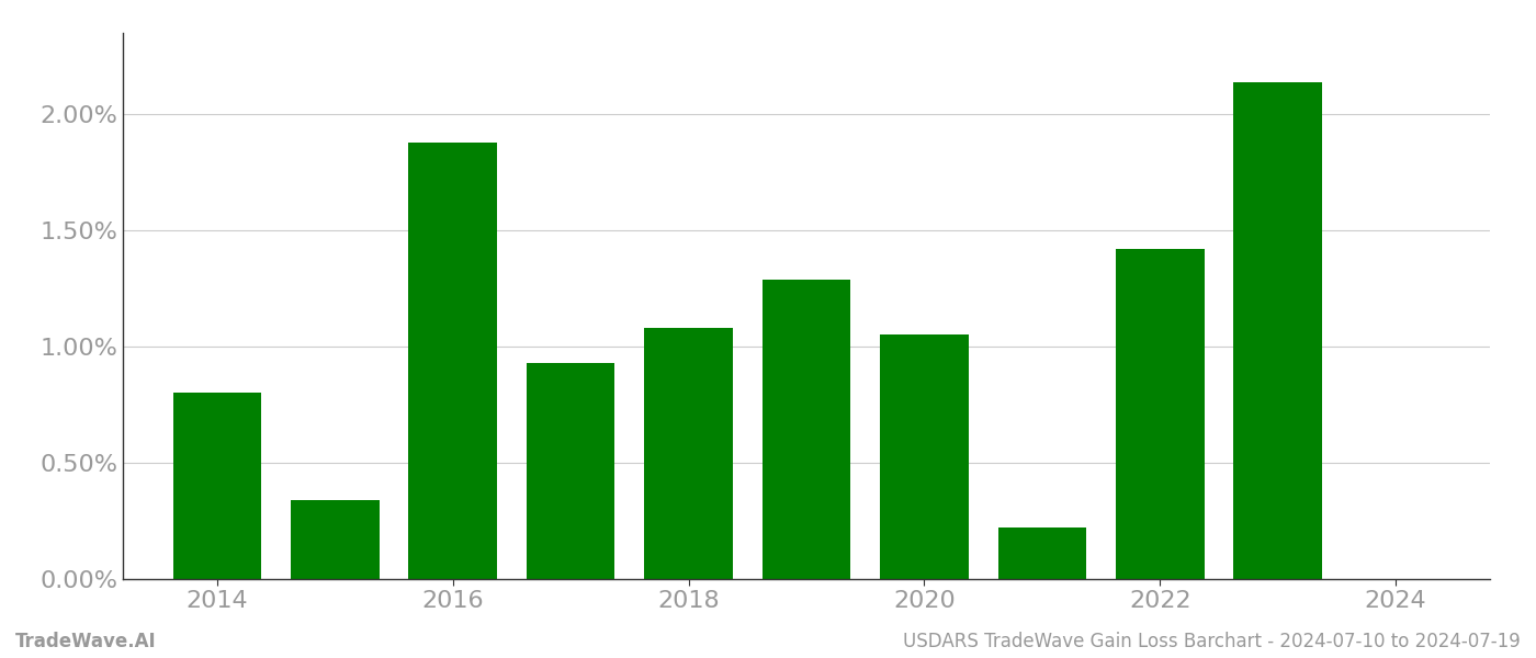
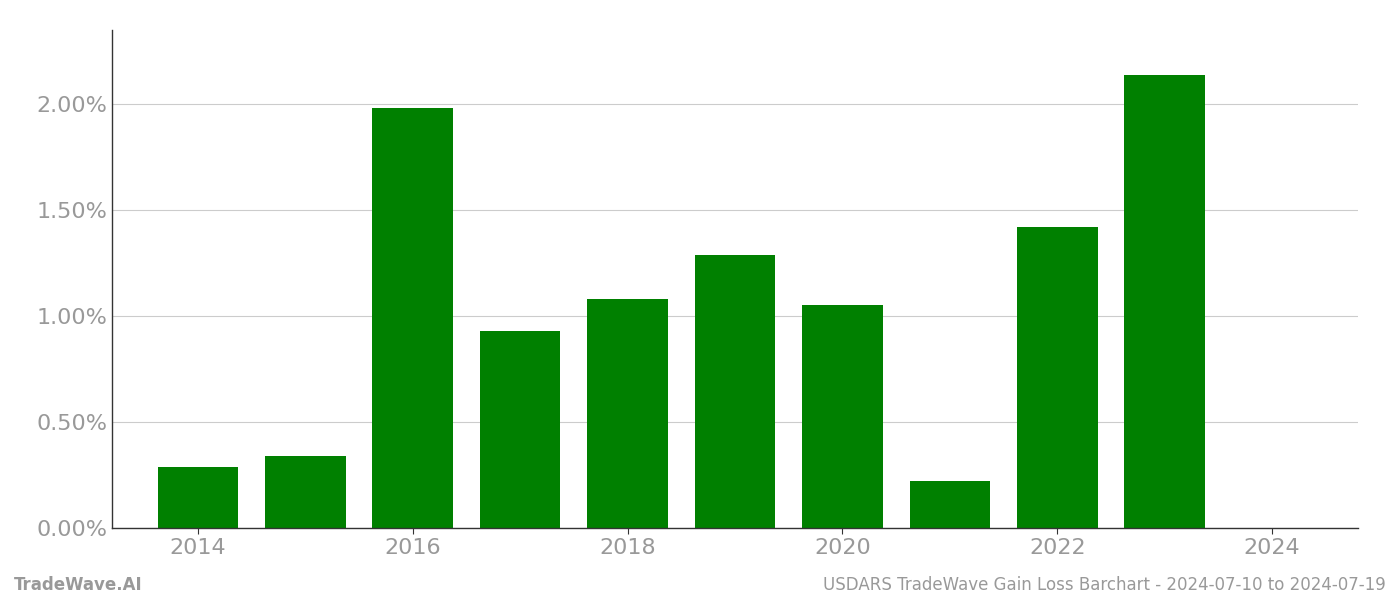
2014: 0.80% -> 0.29%
2016: 1.88% -> 1.98%
